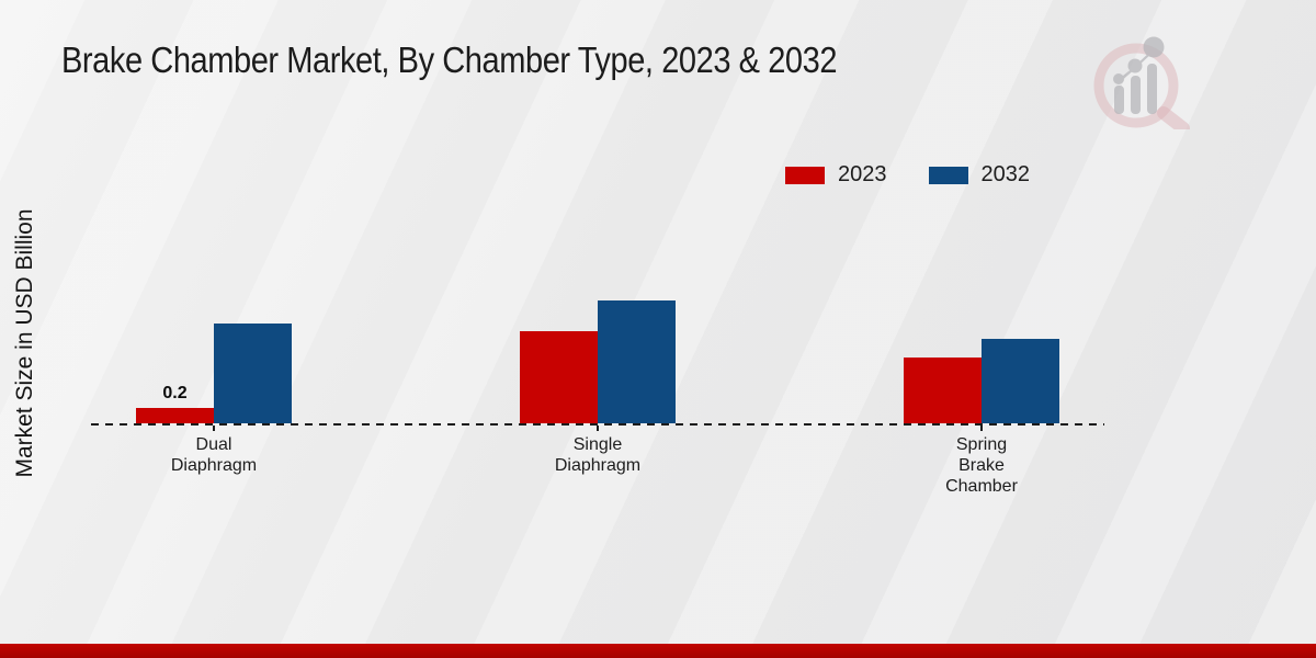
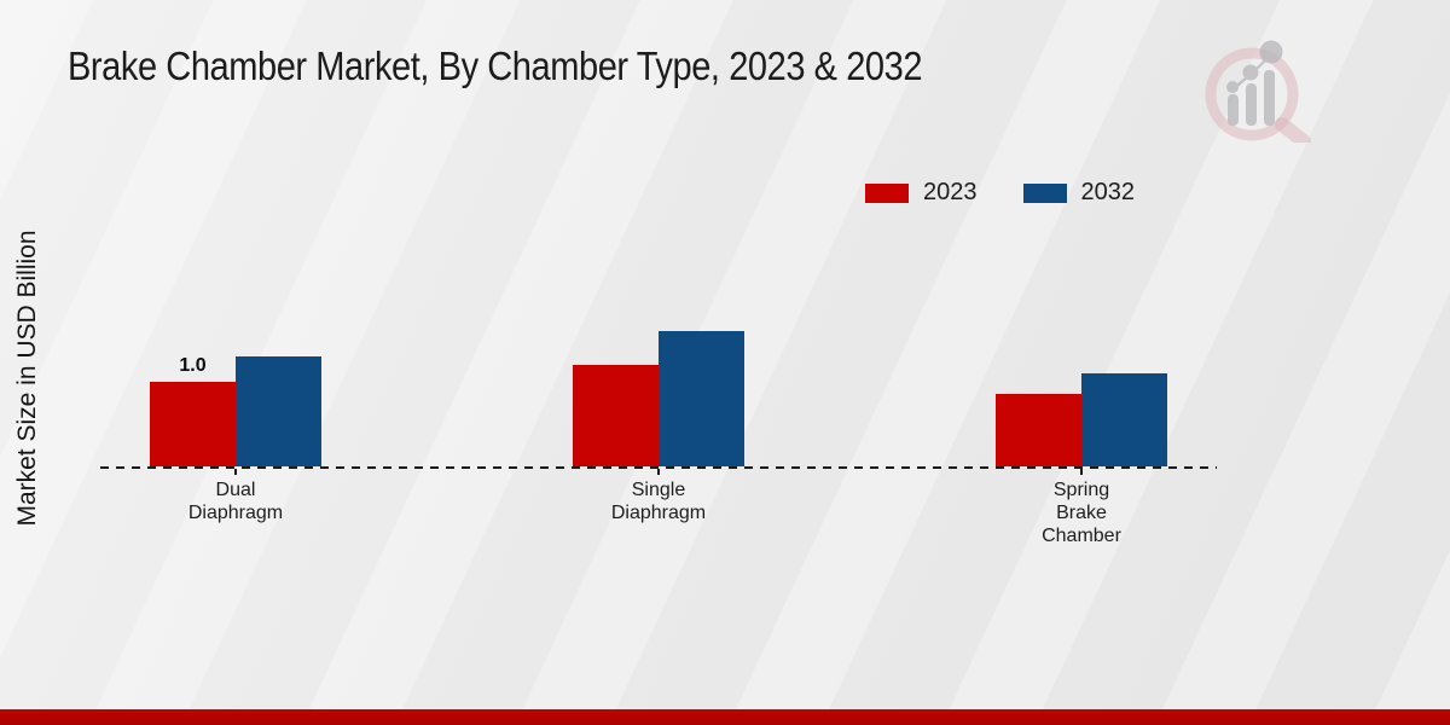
2023/Dual Diaphragm: 0.2 -> 1.0
